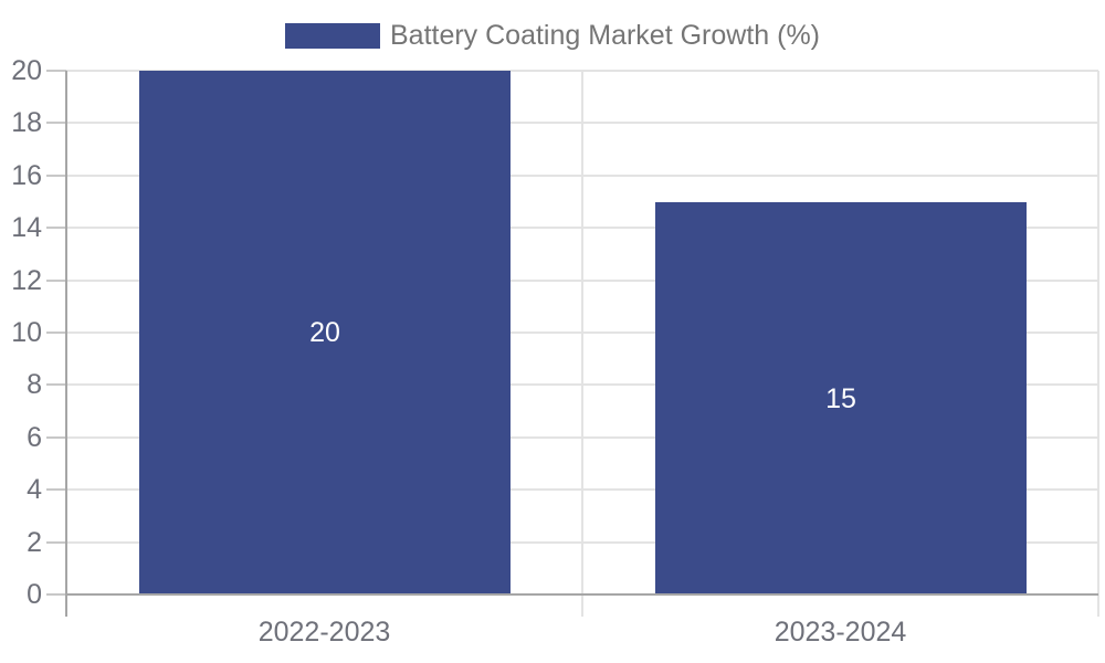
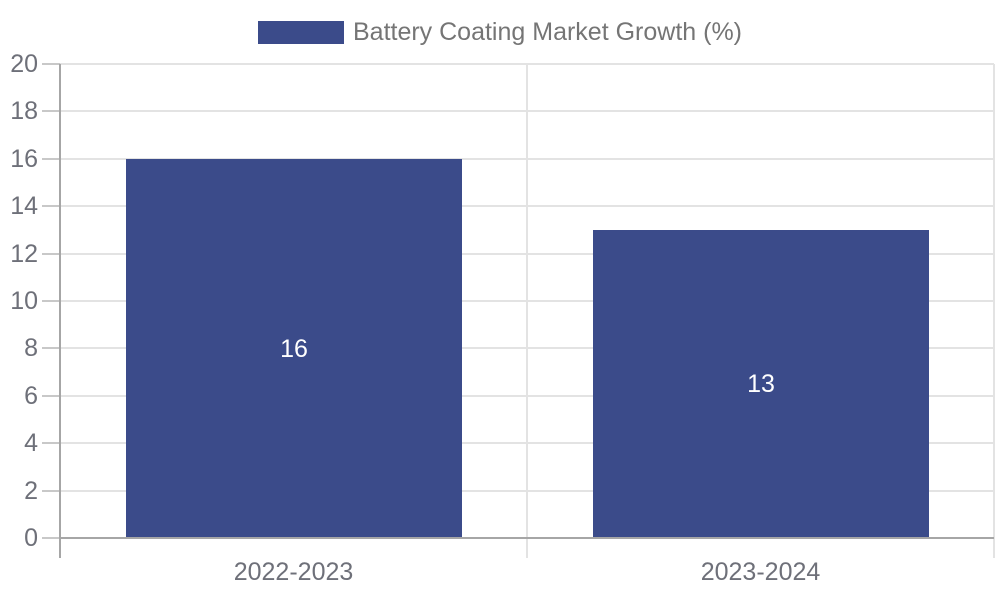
2022-2023: 20 -> 16
2023-2024: 15 -> 13
